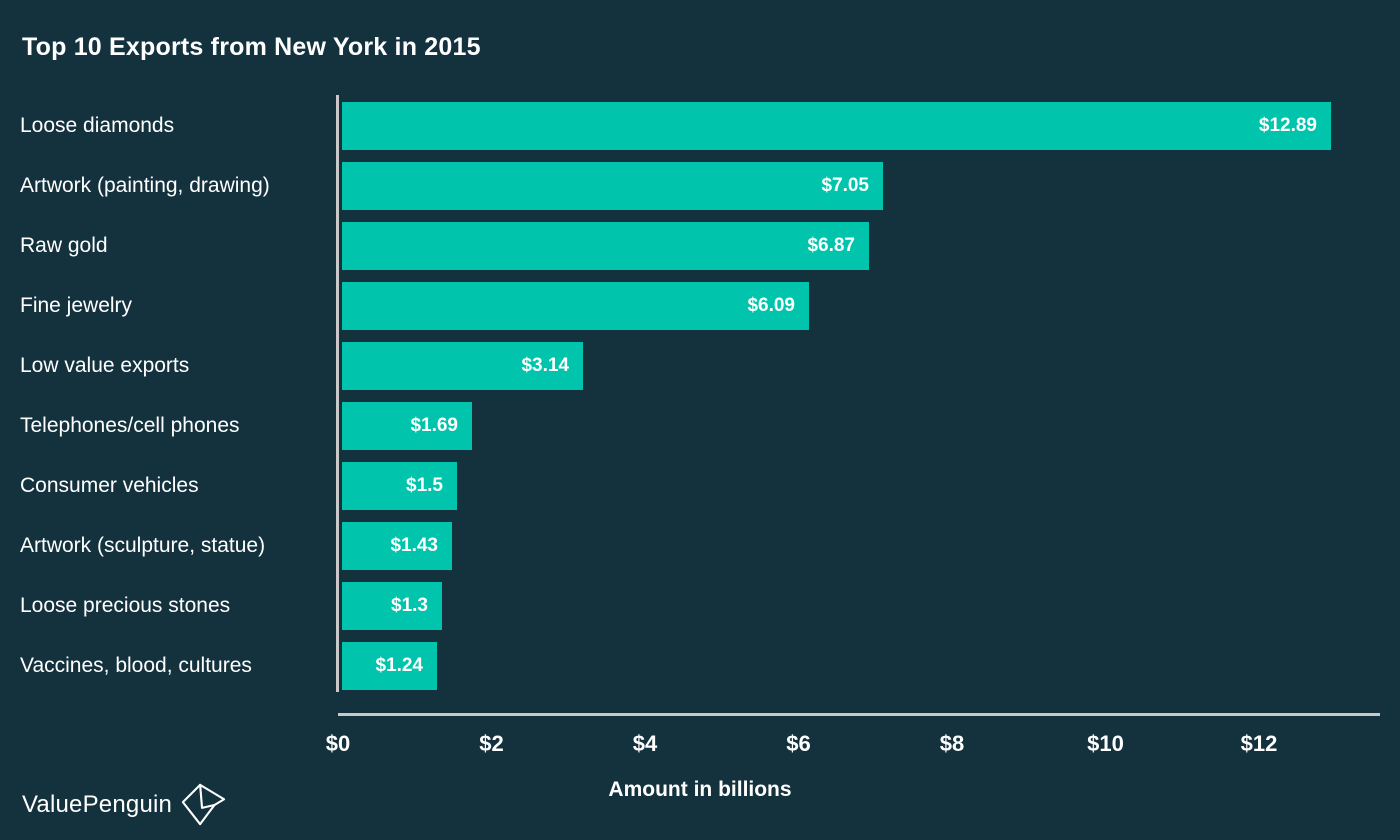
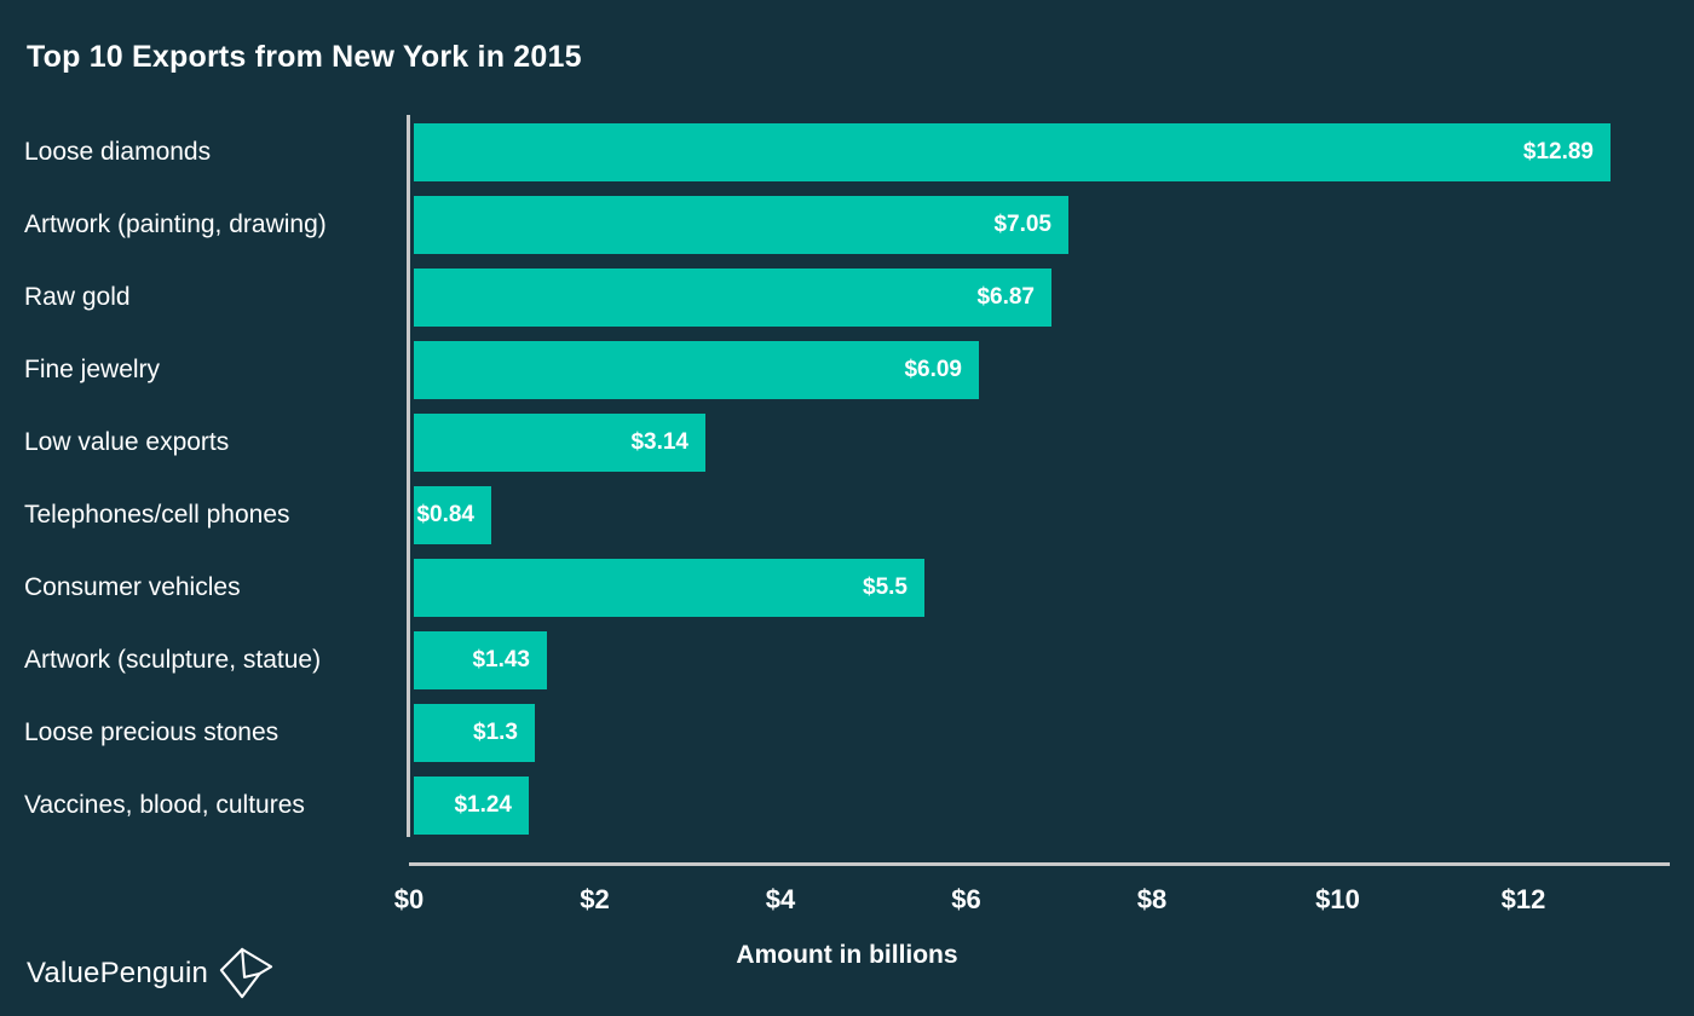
Telephones/cell phones: $1.69 -> $0.84
Consumer vehicles: $1.5 -> $5.5
